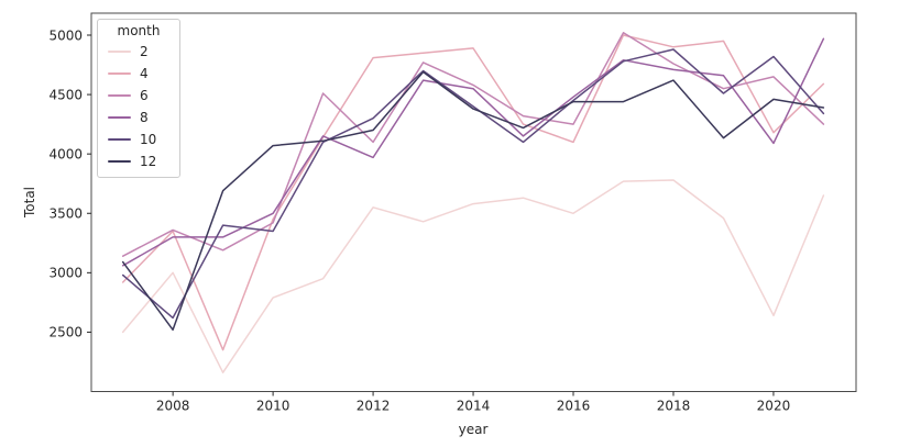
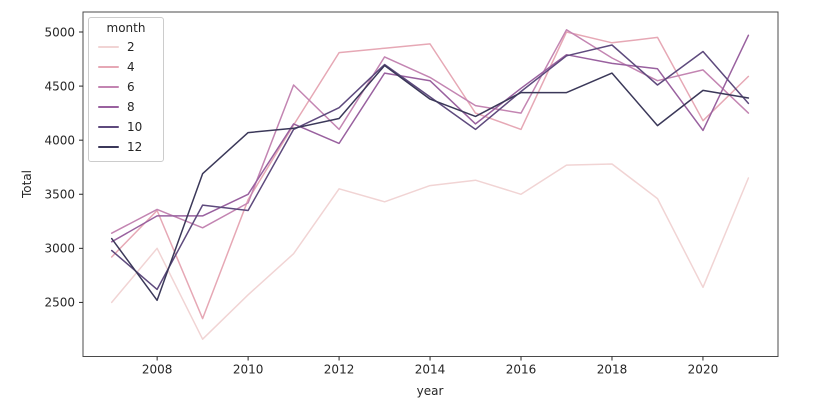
2/2010: 2790 -> 2570
